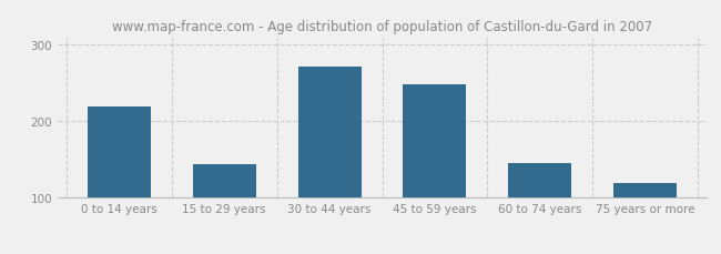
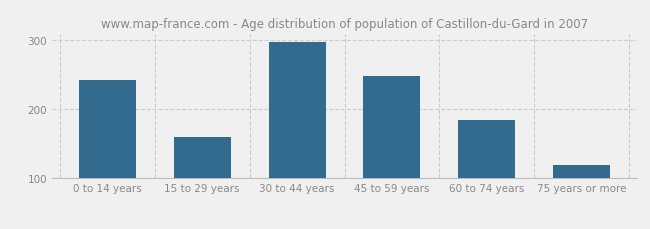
0 to 14 years: 220 -> 242
15 to 29 years: 144 -> 160
30 to 44 years: 272 -> 298
60 to 74 years: 146 -> 184
